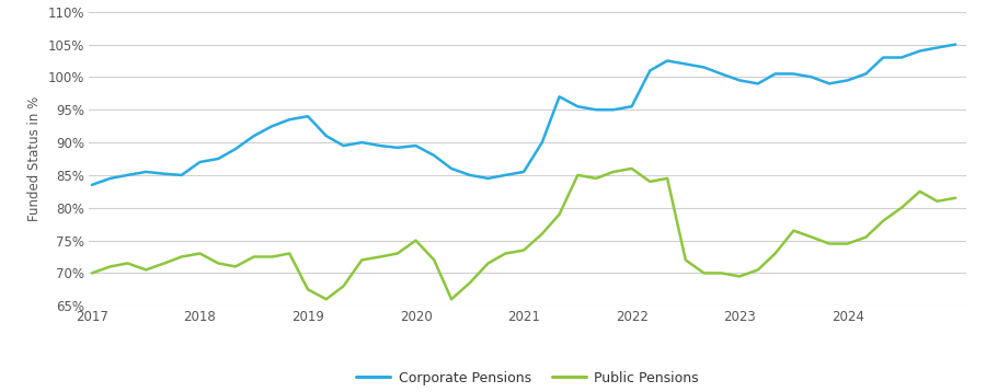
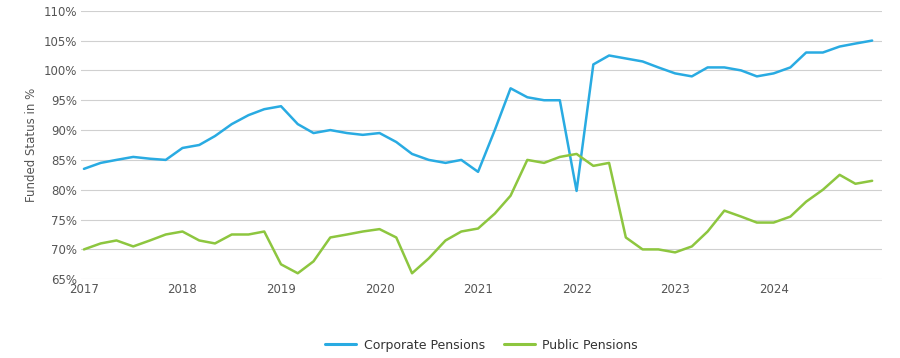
Public Pensions/2020: 75.0% -> 73.4%
Corporate Pensions/2021: 85.5% -> 83.0%
Corporate Pensions/2022: 95.5% -> 79.8%
